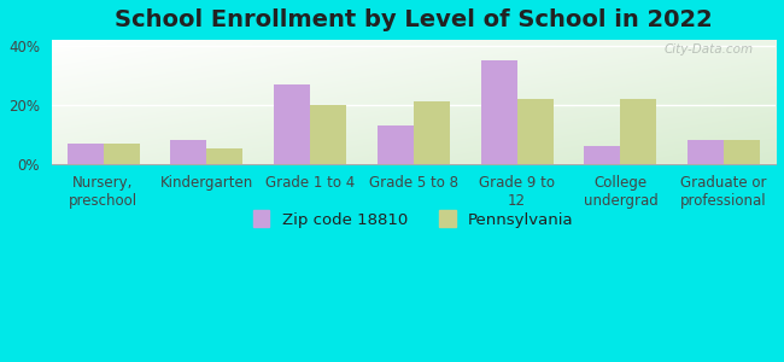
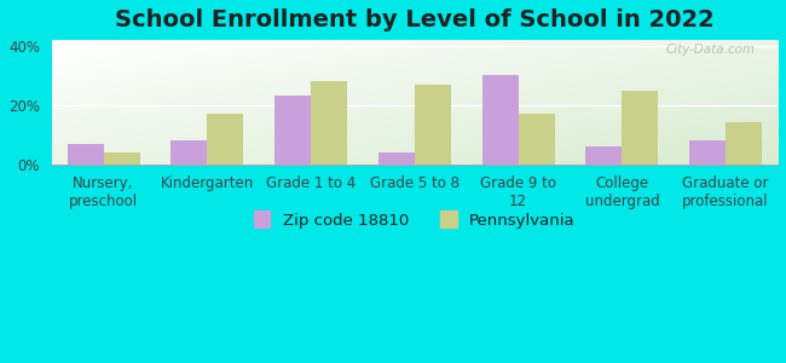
Pennsylvania/Nursery, preschool: 7% -> 4%
Pennsylvania/Kindergarten: 5% -> 17%
Zip code 18810/Grade 1 to 4: 27% -> 23%
Pennsylvania/Grade 1 to 4: 20% -> 28%
Zip code 18810/Grade 5 to 8: 13% -> 4%
Pennsylvania/Grade 5 to 8: 21% -> 27%
Zip code 18810/Grade 9 to 12: 35% -> 30%
Pennsylvania/Grade 9 to 12: 22% -> 17%
Pennsylvania/College undergrad: 22% -> 25%
Pennsylvania/Graduate or professional: 8% -> 14%
